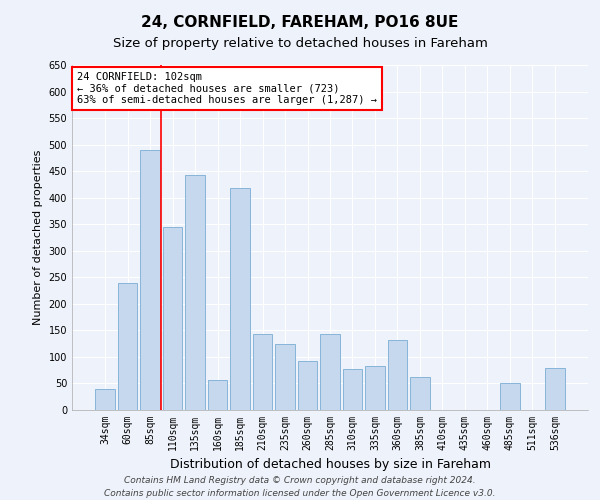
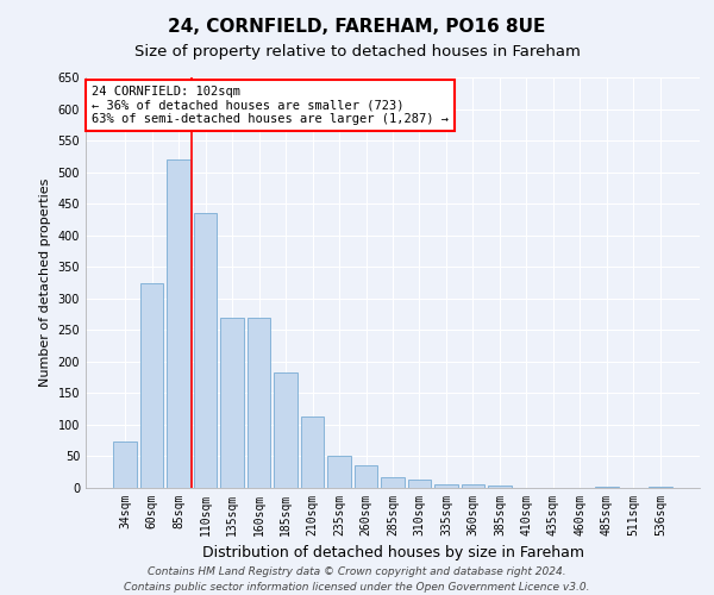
34sqm: 40 -> 73
60sqm: 240 -> 325
85sqm: 490 -> 520
110sqm: 344 -> 435
135sqm: 442 -> 270
160sqm: 56 -> 270
185sqm: 418 -> 182
210sqm: 144 -> 113
235sqm: 124 -> 50
260sqm: 92 -> 35
285sqm: 144 -> 17
310sqm: 78 -> 13
335sqm: 82 -> 6
360sqm: 132 -> 6
385sqm: 62 -> 4
485sqm: 50 -> 2
536sqm: 80 -> 2
